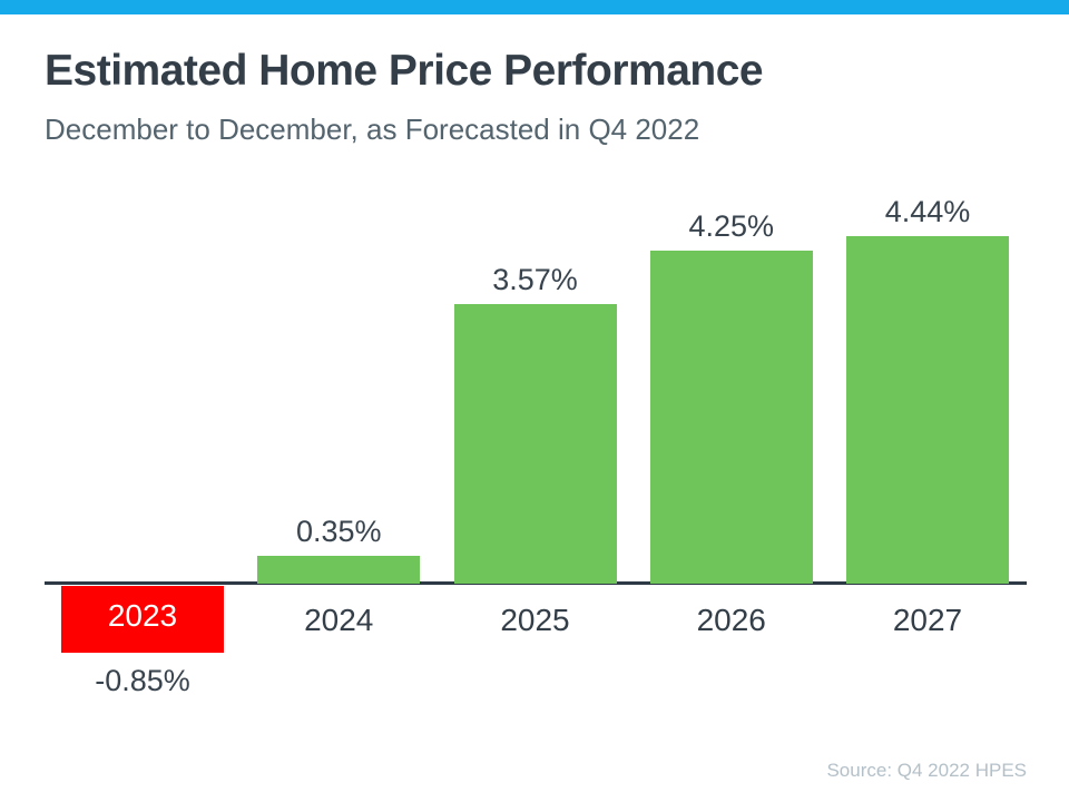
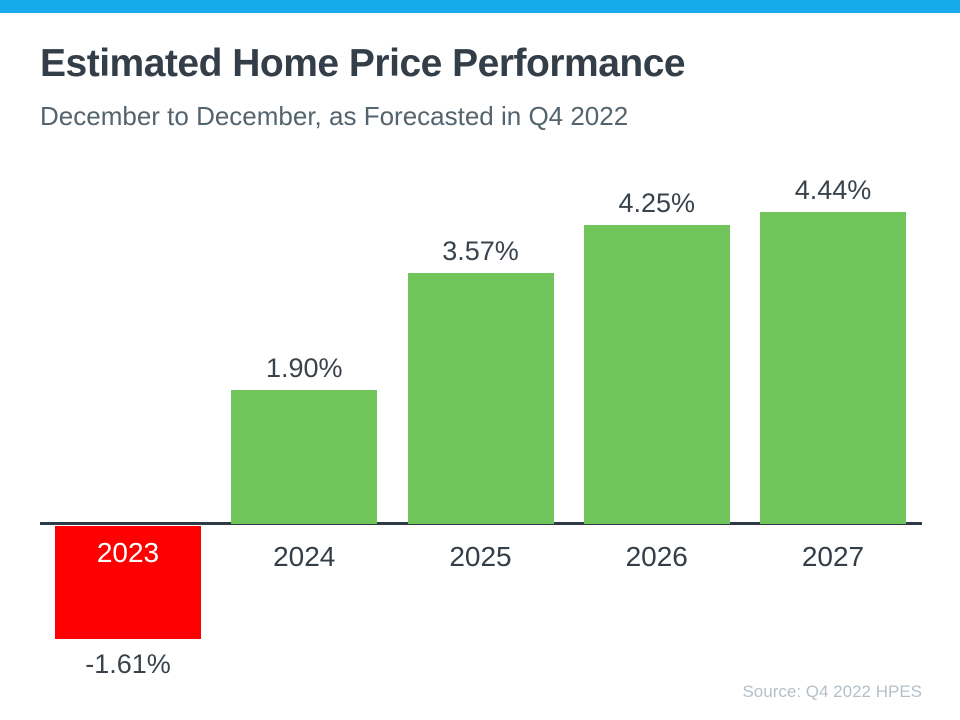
2023: -0.85% -> -1.61%
2024: 0.35% -> 1.90%
